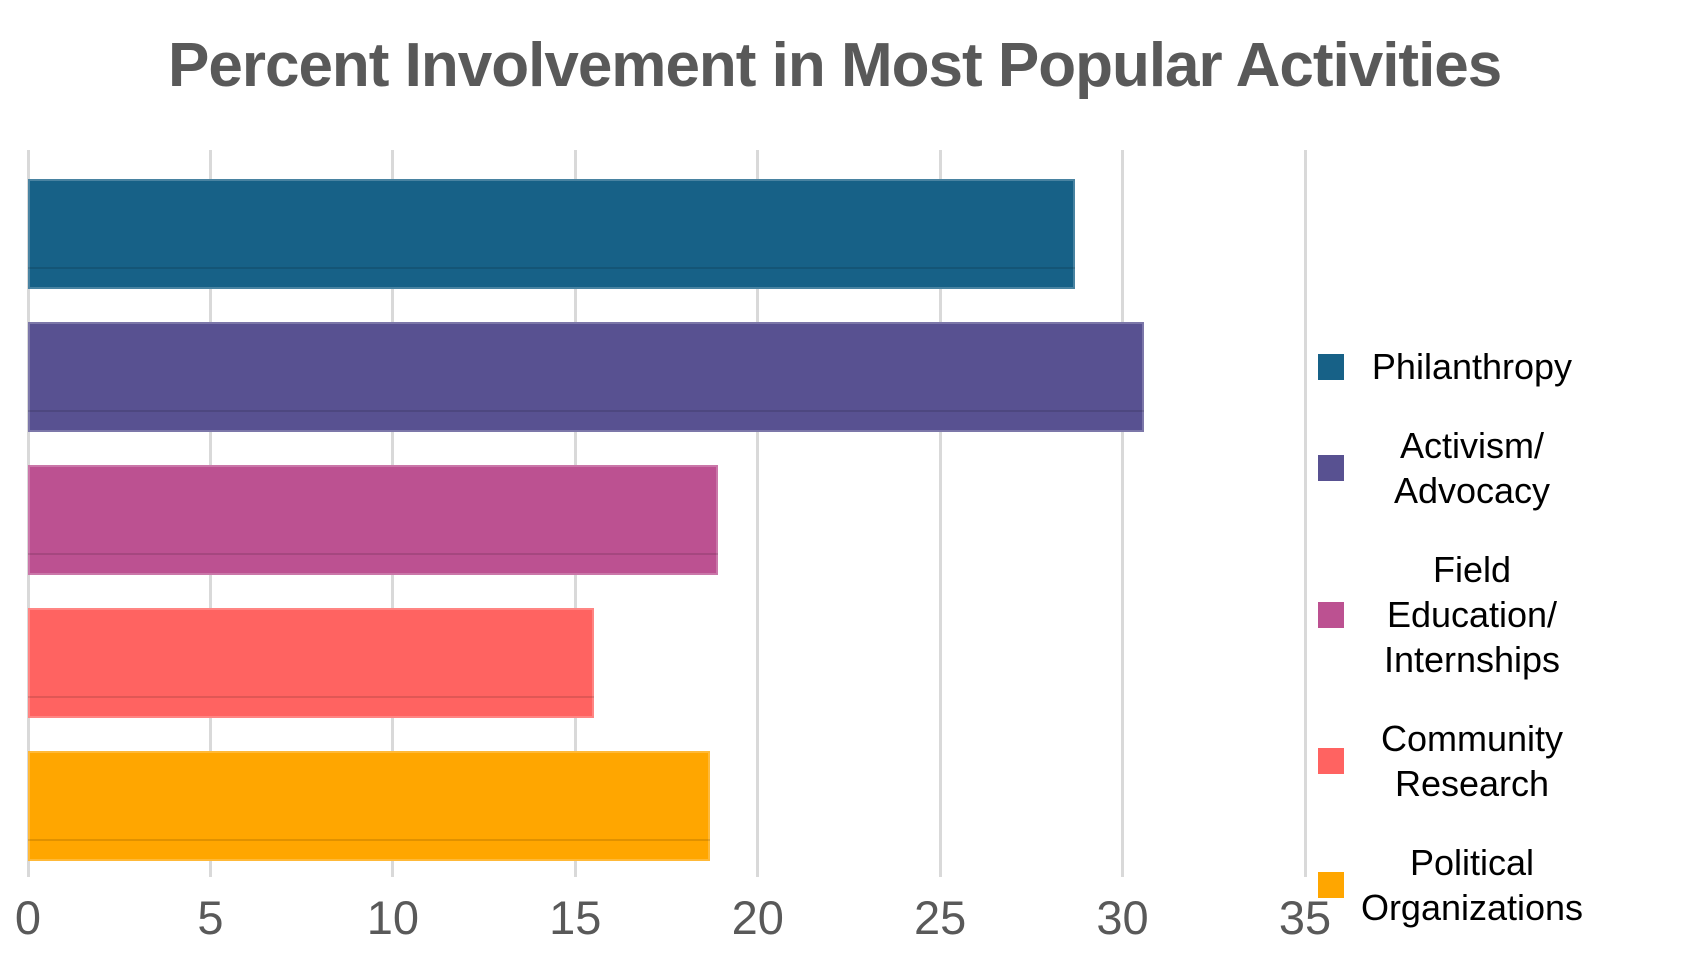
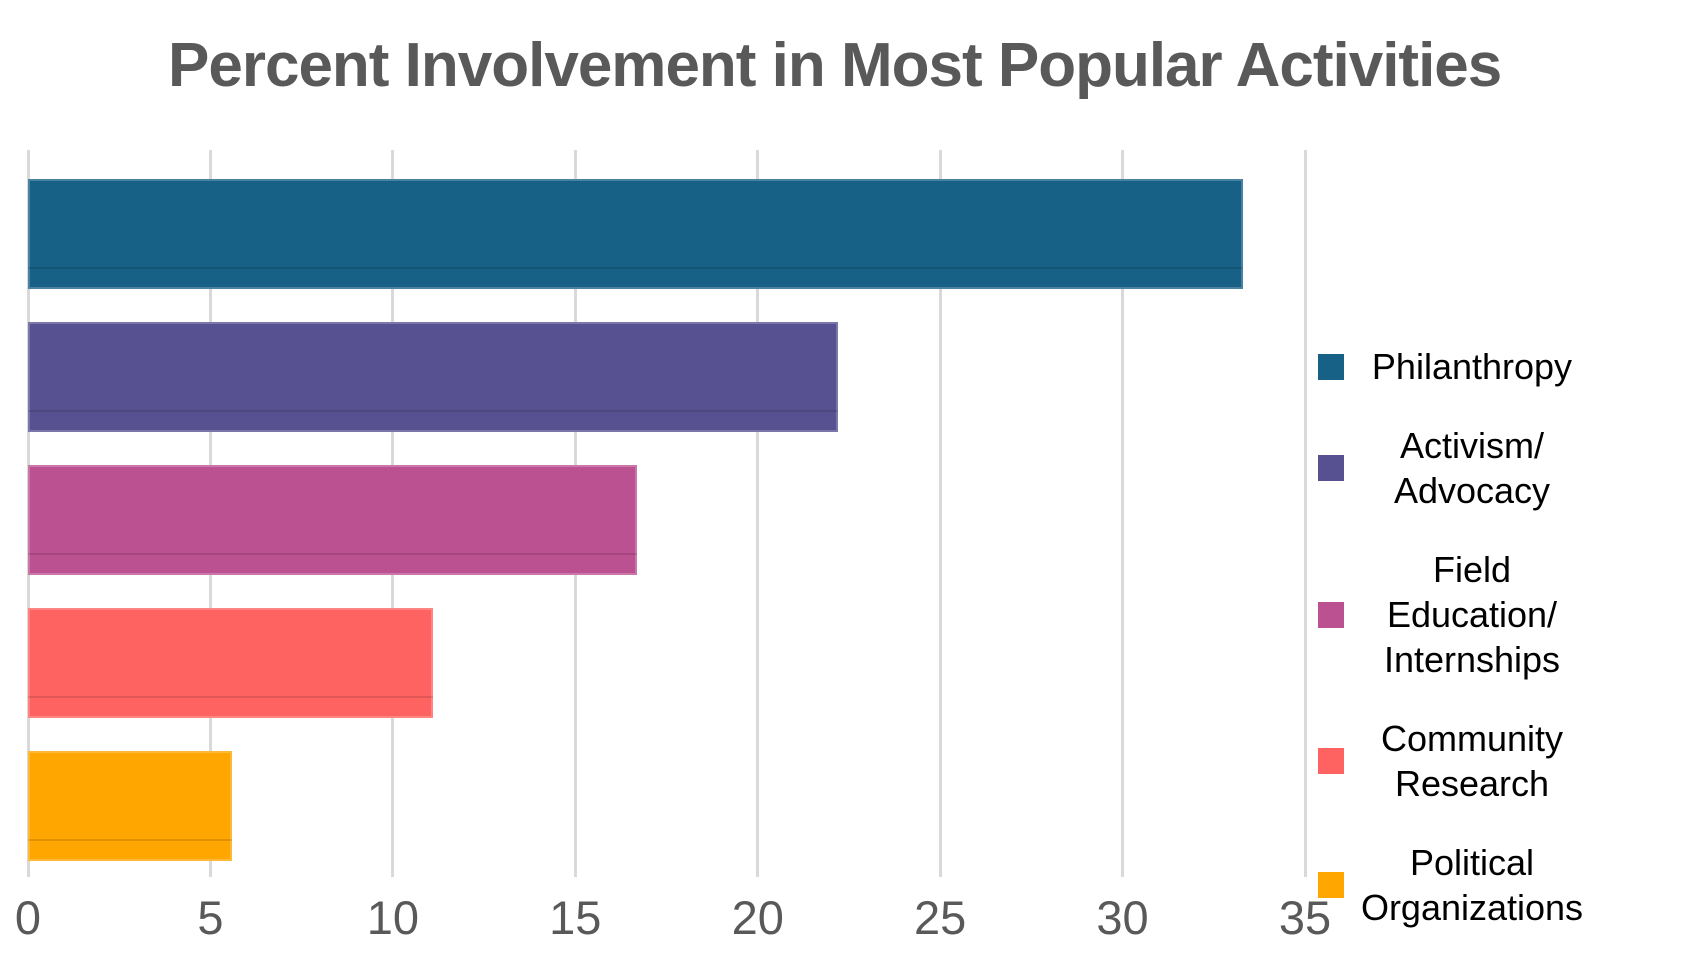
Philanthropy: 28.7 -> 33.3
Activism/Advocacy: 30.6 -> 22.2
Field Education/Internships: 18.9 -> 16.7
Community Research: 15.5 -> 11.1
Political Organizations: 18.7 -> 5.6
